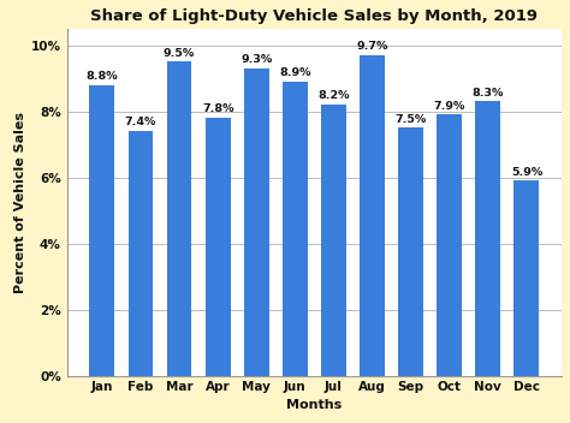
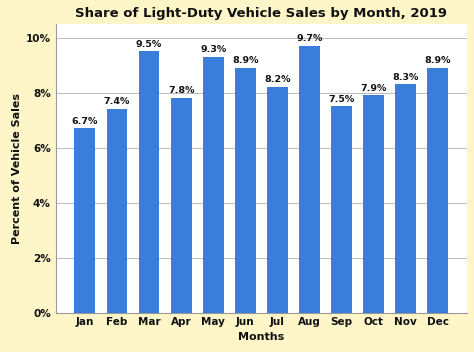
Jan: 8.8% -> 6.7%
Dec: 5.9% -> 8.9%
